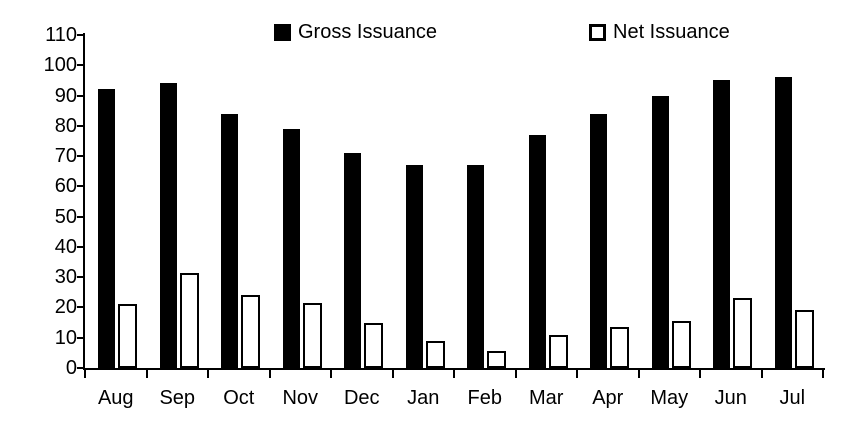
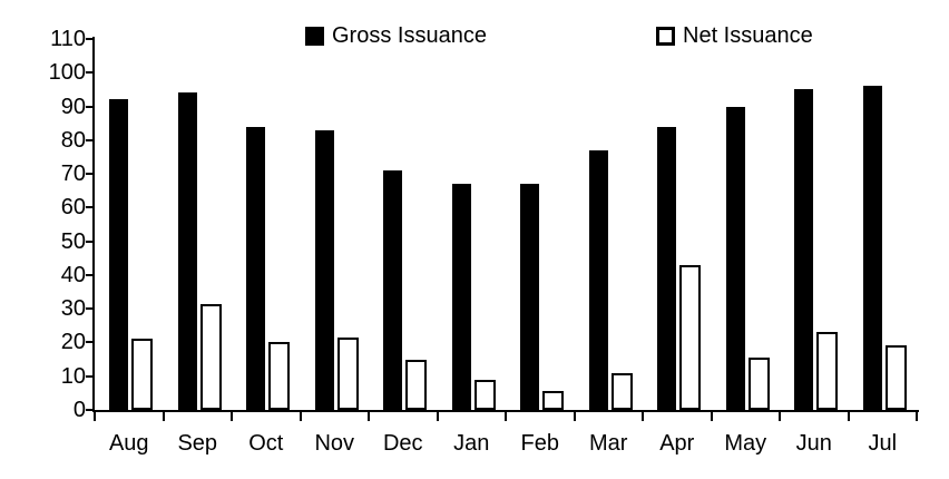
Net Issuance/Oct: 24 -> 20
Gross Issuance/Nov: 79 -> 83
Net Issuance/Apr: 14 -> 43
